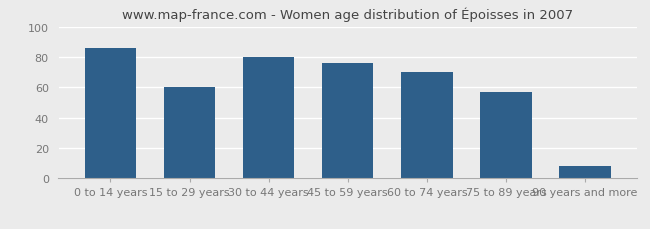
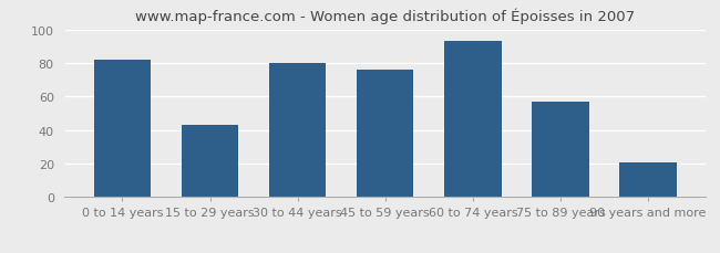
0 to 14 years: 86 -> 82
15 to 29 years: 60 -> 43
60 to 74 years: 70 -> 93
90 years and more: 8 -> 21
